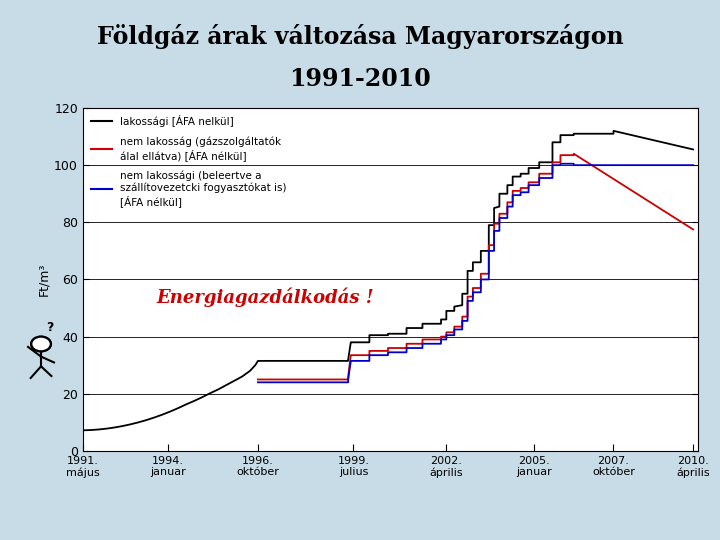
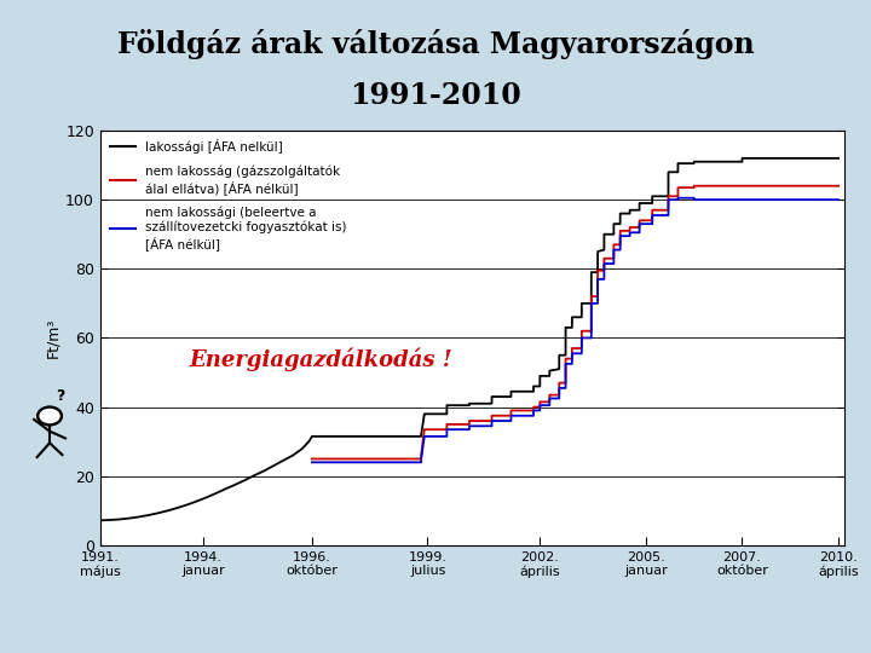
lakossági [ÁFA nelkül]/2010. április: 105.5 -> 112.0
nem lakosság (gázszolgáltatók álal ellátva) [ÁFA nélkül]/2010. április: 77.5 -> 104.0
